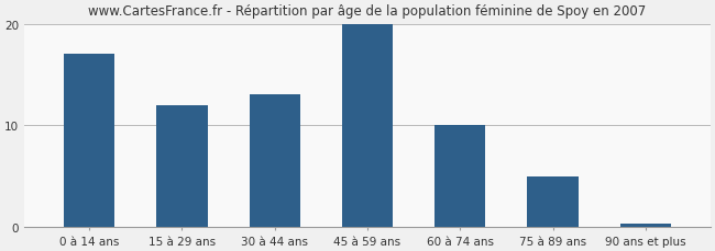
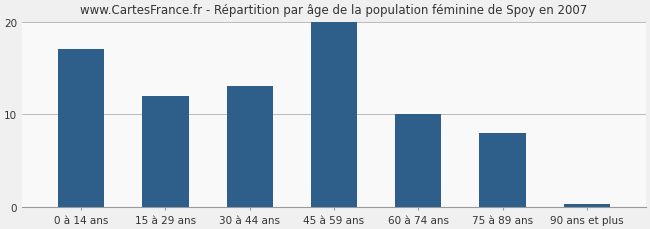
75 à 89 ans: 5.0 -> 8.0
